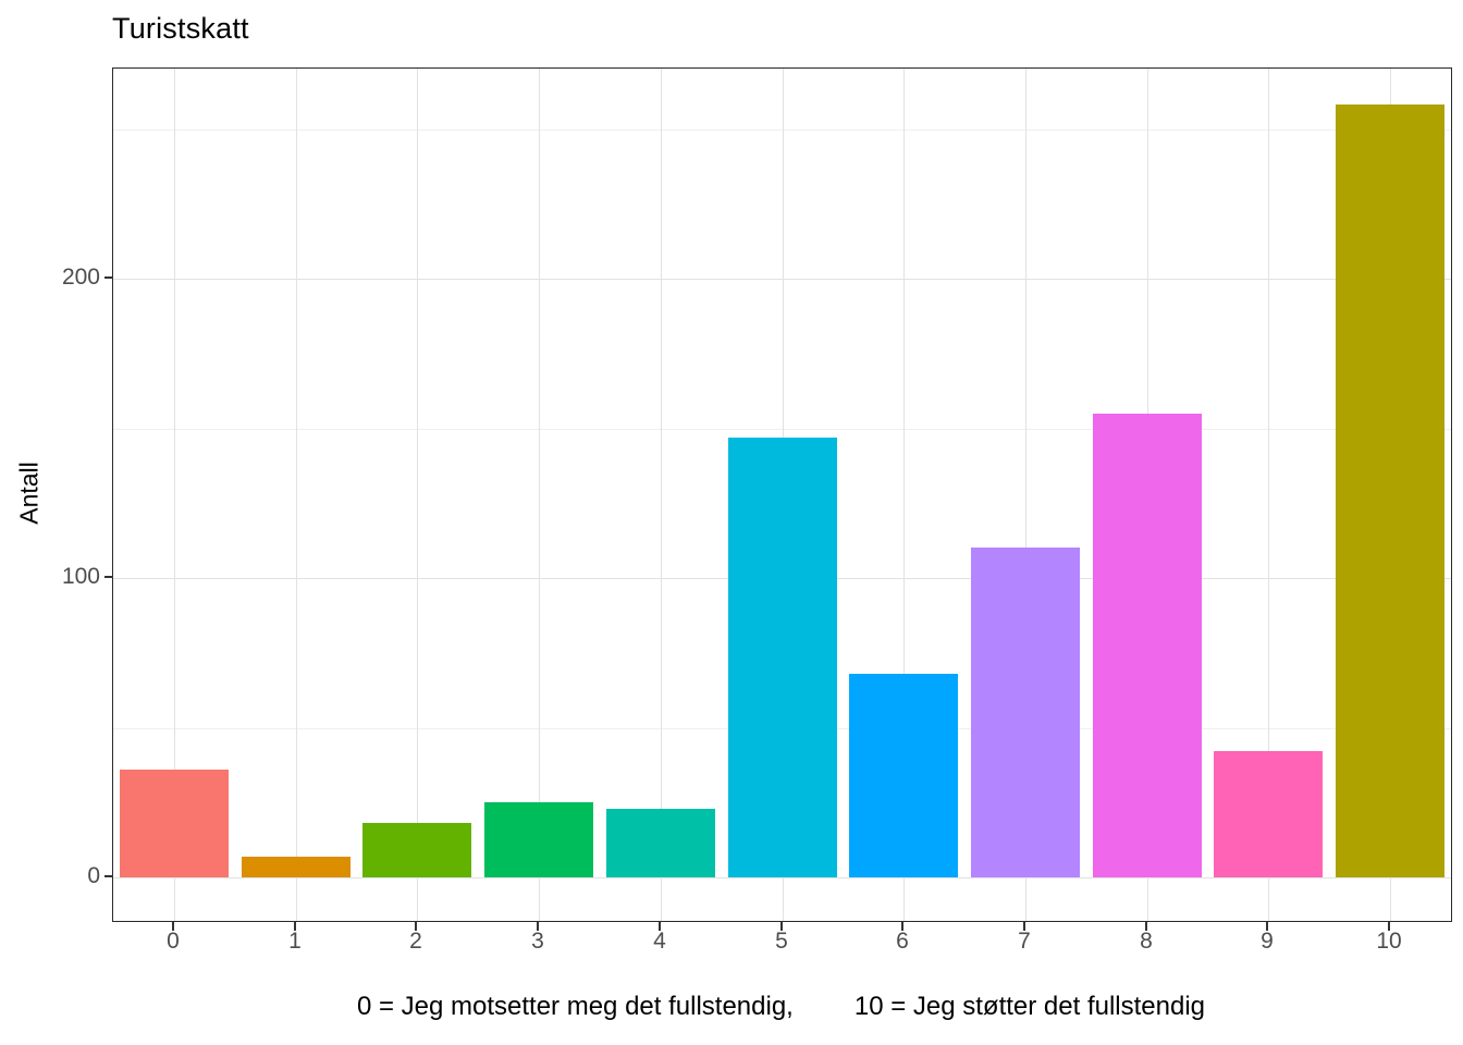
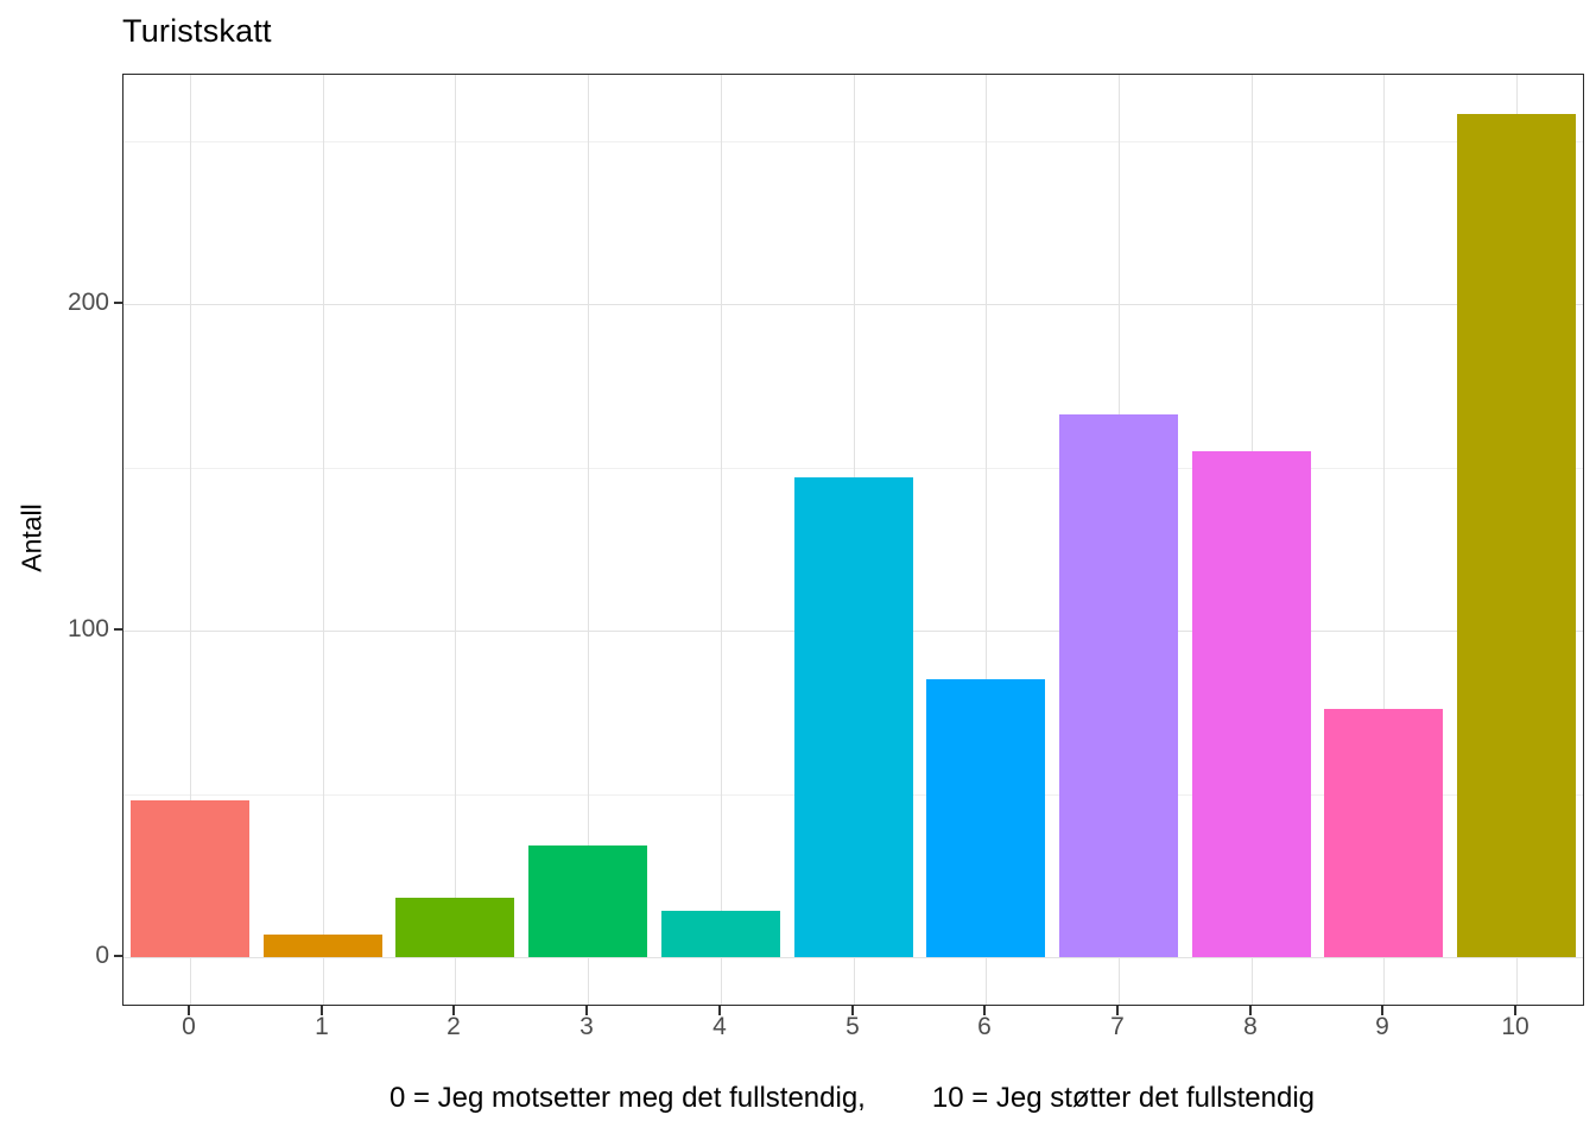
0: 36 -> 48
3: 25 -> 34
4: 23 -> 14
6: 68 -> 85
7: 110 -> 166
9: 42 -> 76
